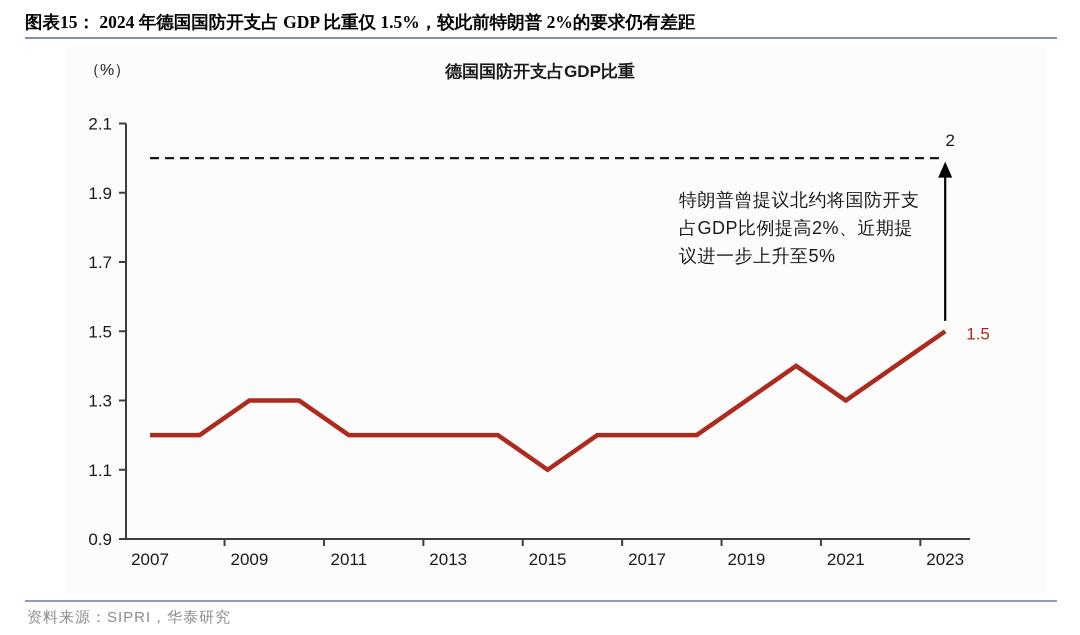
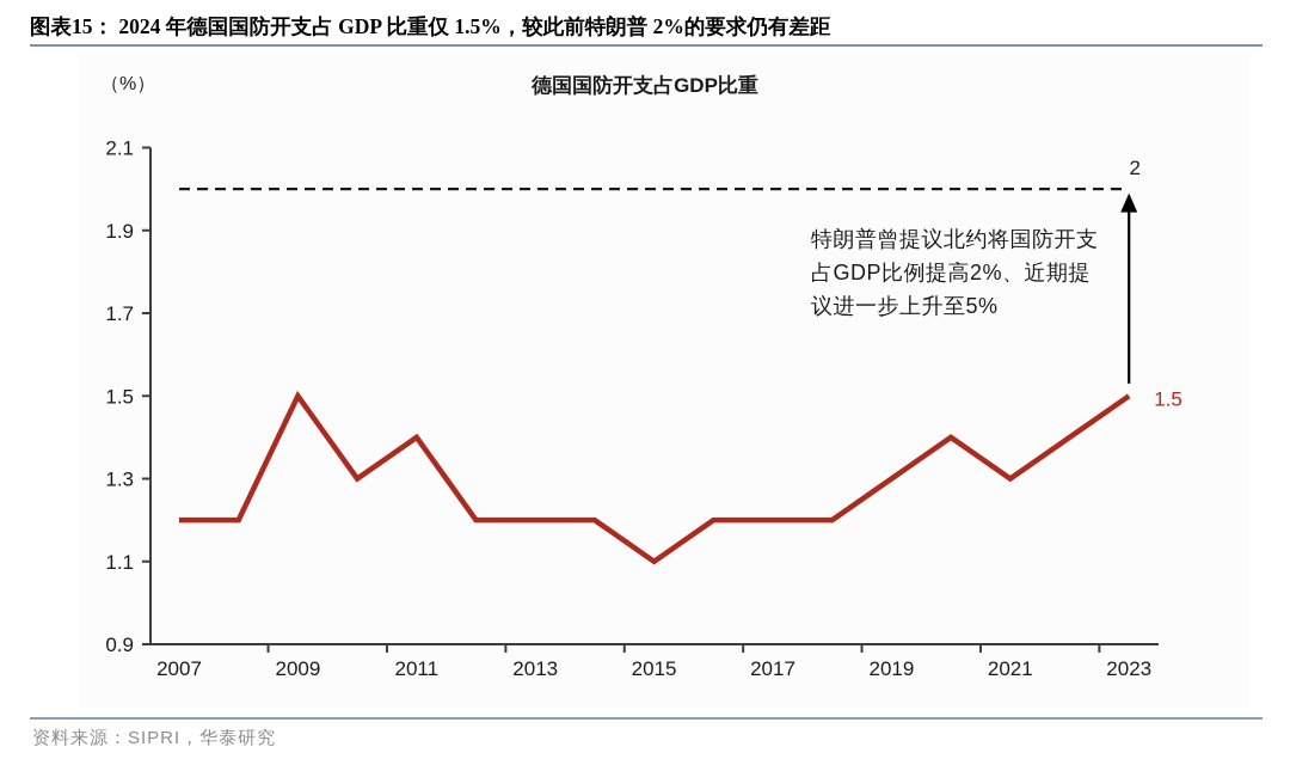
2009: 1.3 -> 1.5
2011: 1.2 -> 1.4
